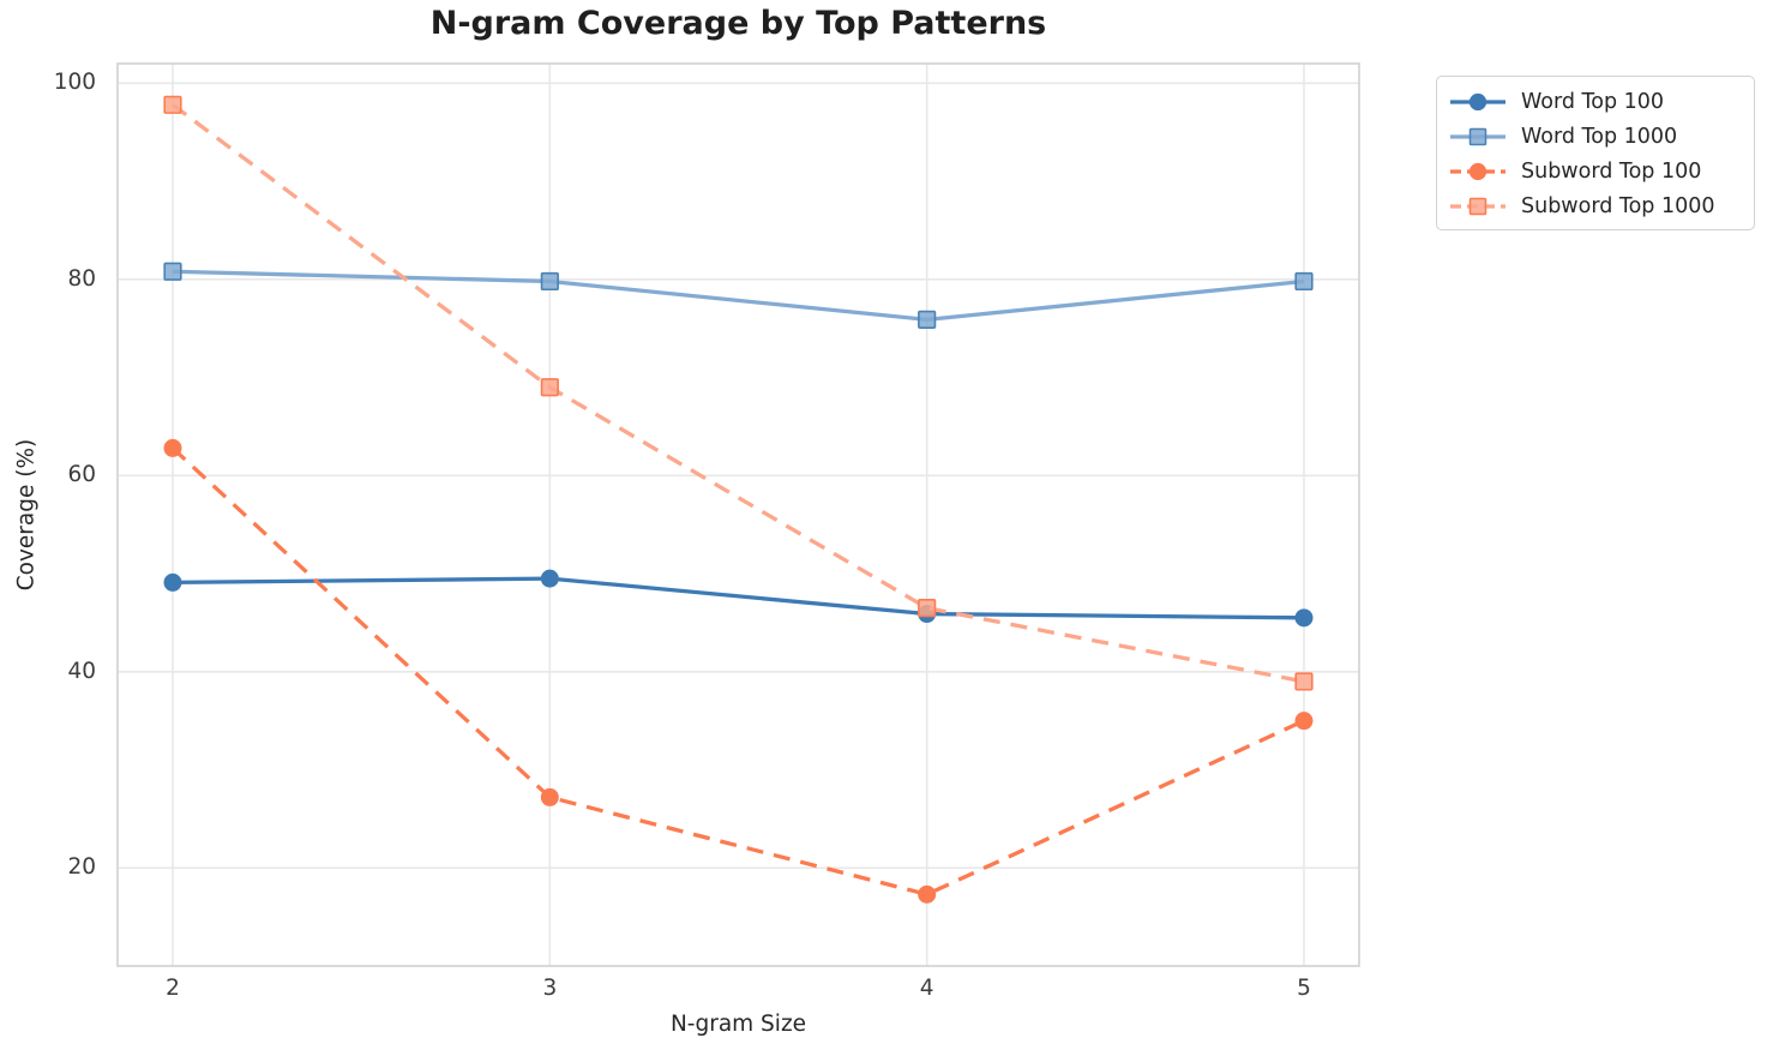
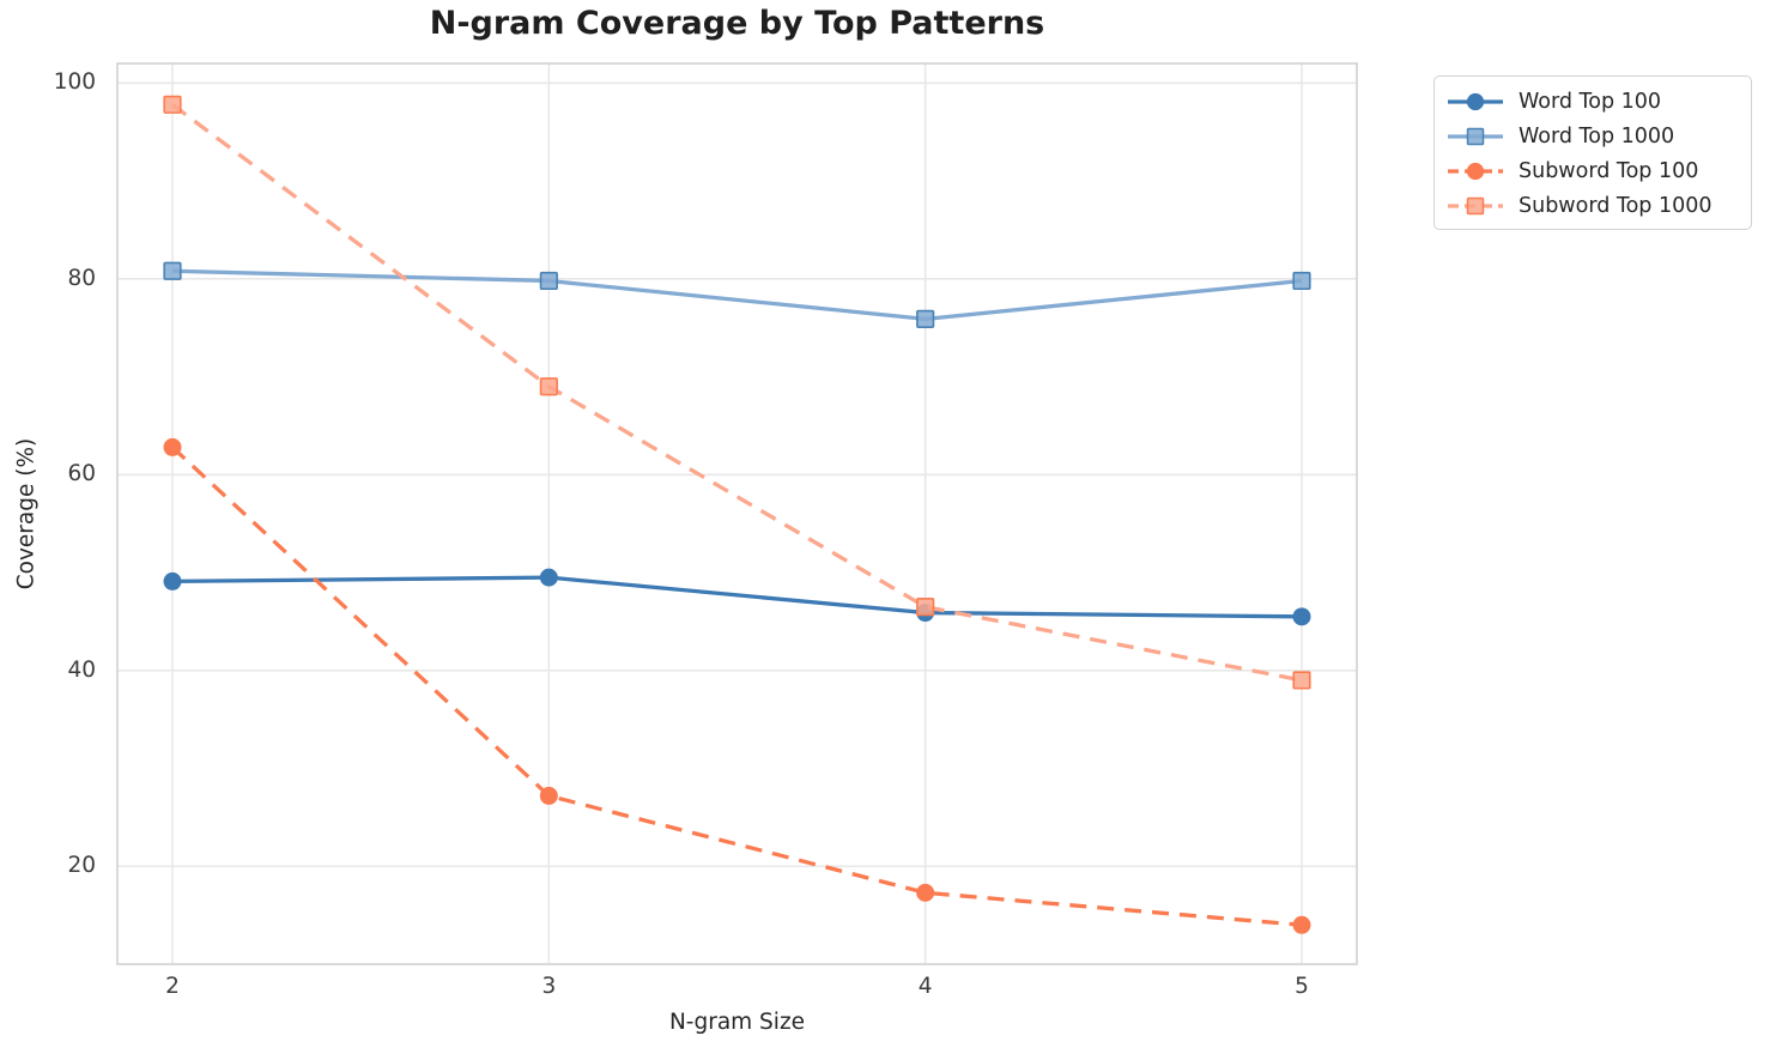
Subword Top 100/5: 35 -> 14
